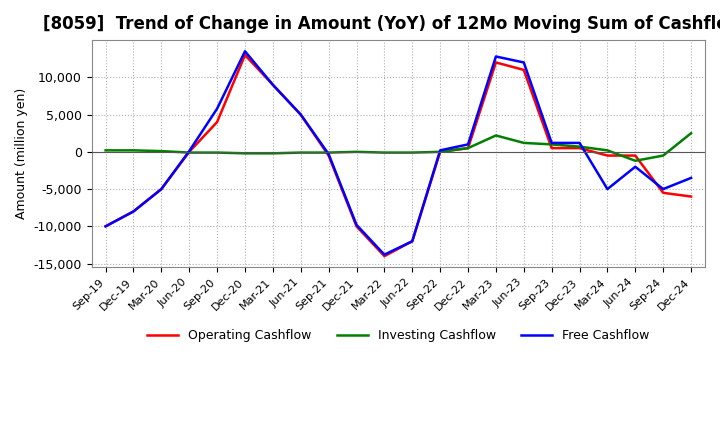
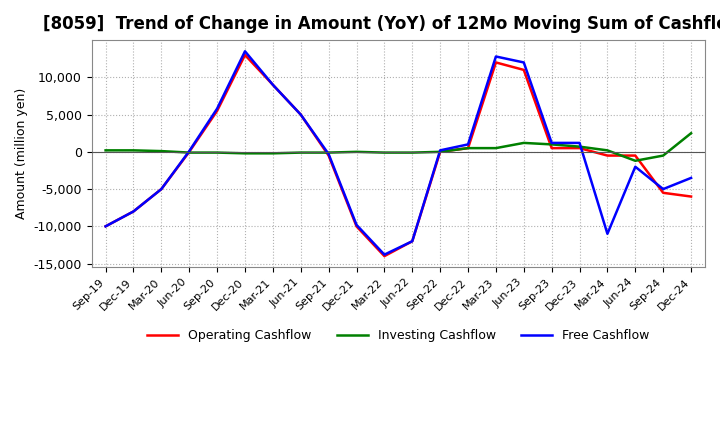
Operating Cashflow/Sep-20: 4,000 -> 5,500
Investing Cashflow/Mar-23: 2,200 -> 500
Free Cashflow/Mar-24: -5,000 -> -11,000
